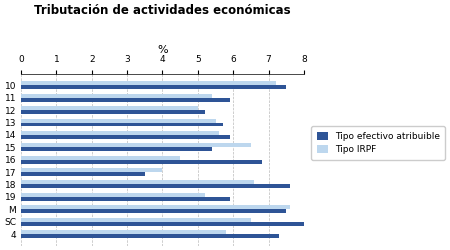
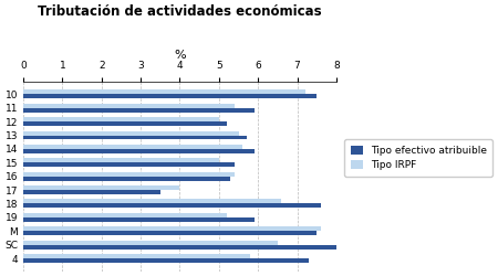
Tipo IRPF/15: 6.5 -> 5.0
Tipo IRPF/16: 4.5 -> 5.4
Tipo efectivo atribuible/16: 6.8 -> 5.3
